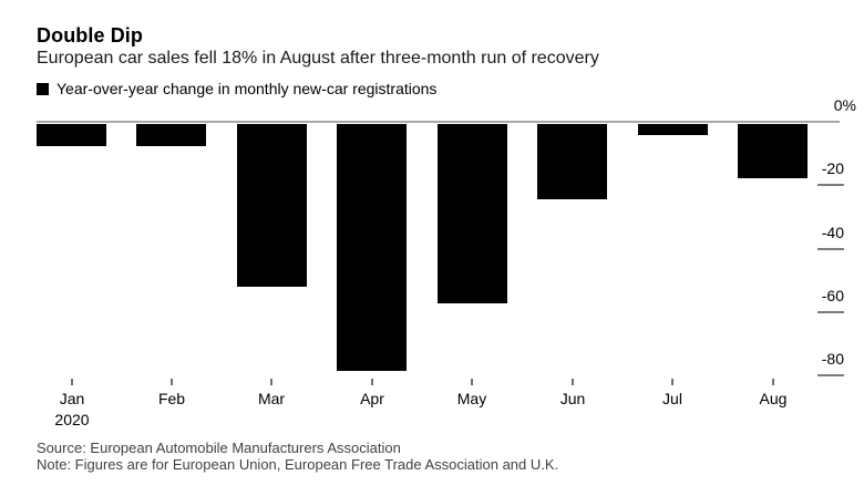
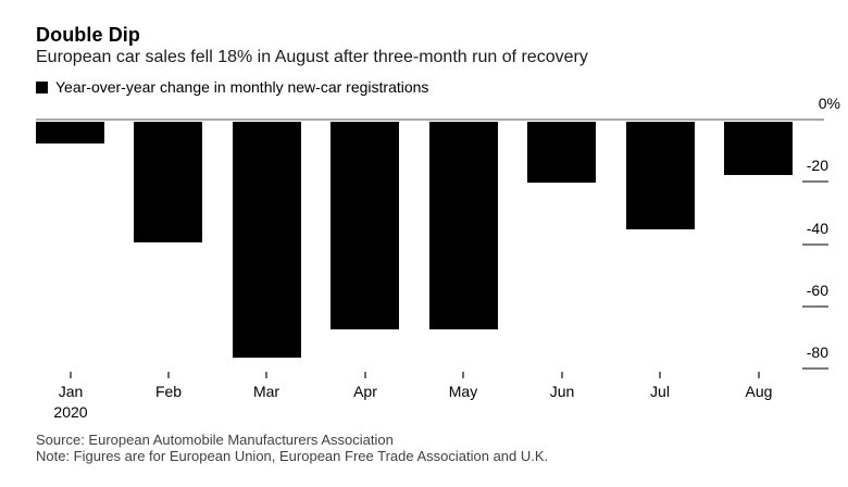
Feb: -7 -> -39
Mar: -52 -> -76
Apr: -78 -> -67
May: -57 -> -67
Jun: -24 -> -20
Jul: -4 -> -35
